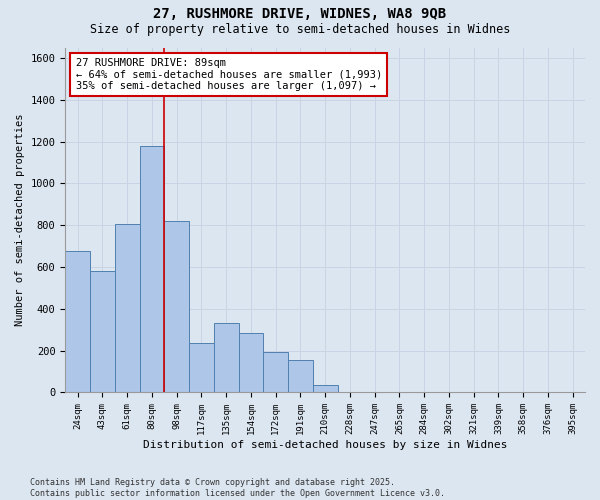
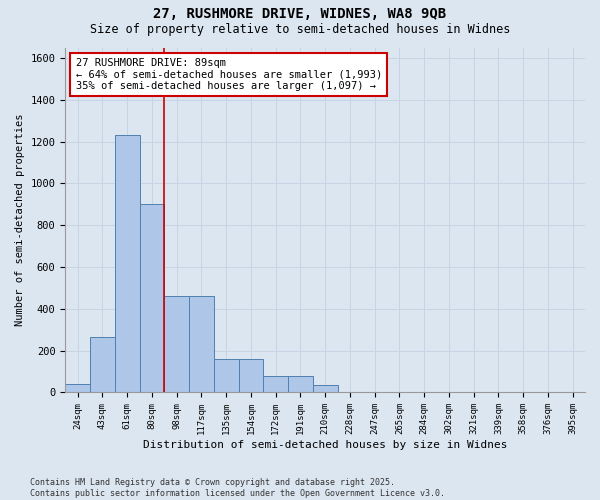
24sqm: 675 -> 40
43sqm: 580 -> 265
61sqm: 805 -> 1230
80sqm: 1180 -> 900
98sqm: 820 -> 460
117sqm: 235 -> 460
135sqm: 330 -> 160
154sqm: 285 -> 160
172sqm: 195 -> 80
191sqm: 155 -> 80
